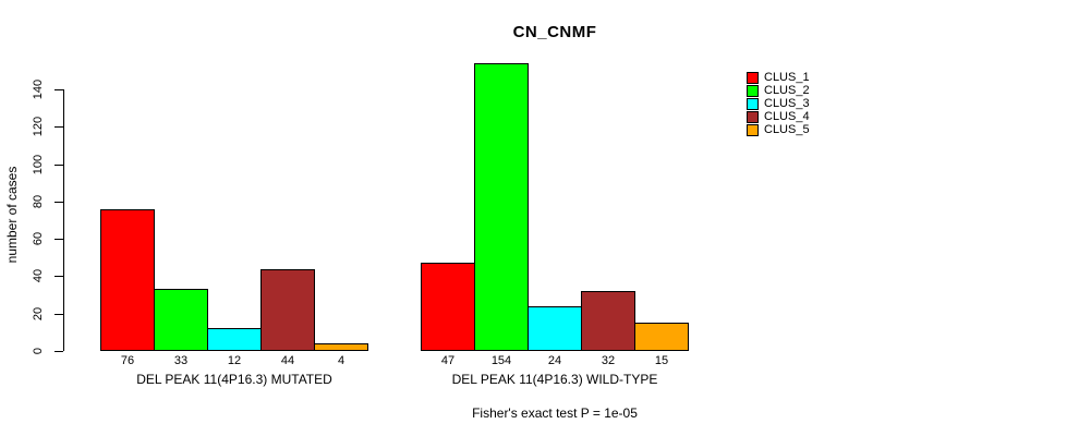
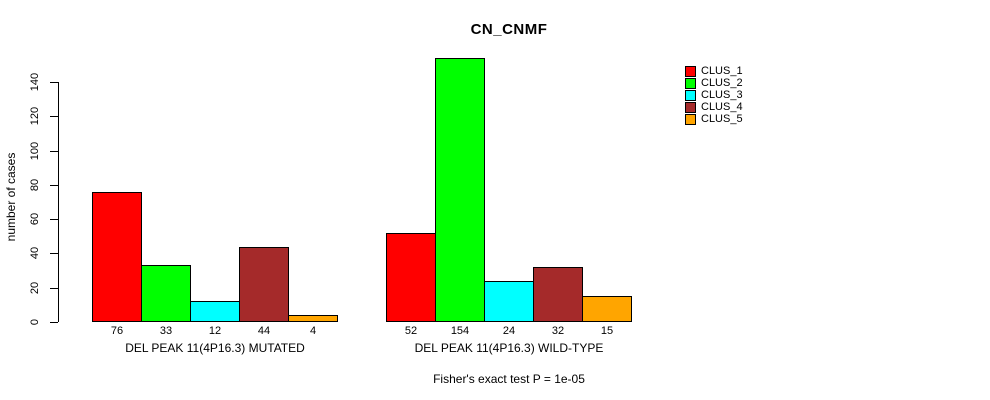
CLUS_1/DEL PEAK 11(4P16.3) WILD-TYPE: 47 -> 52
